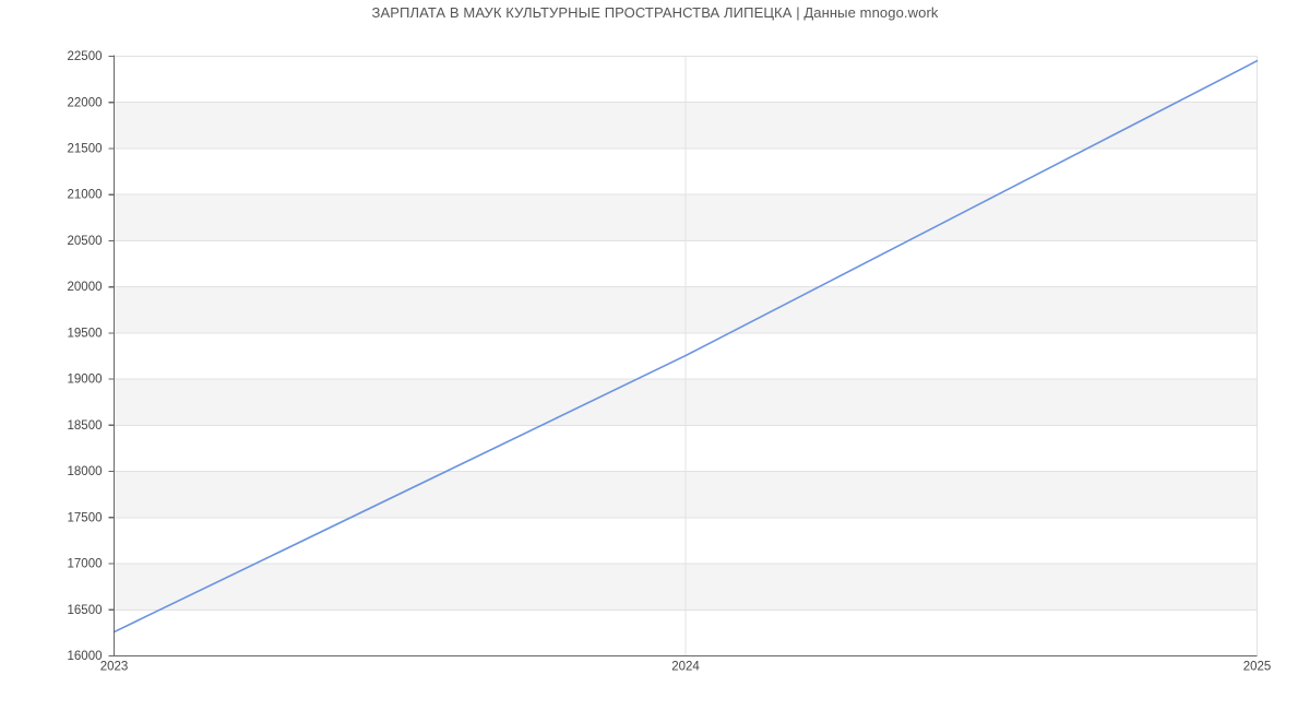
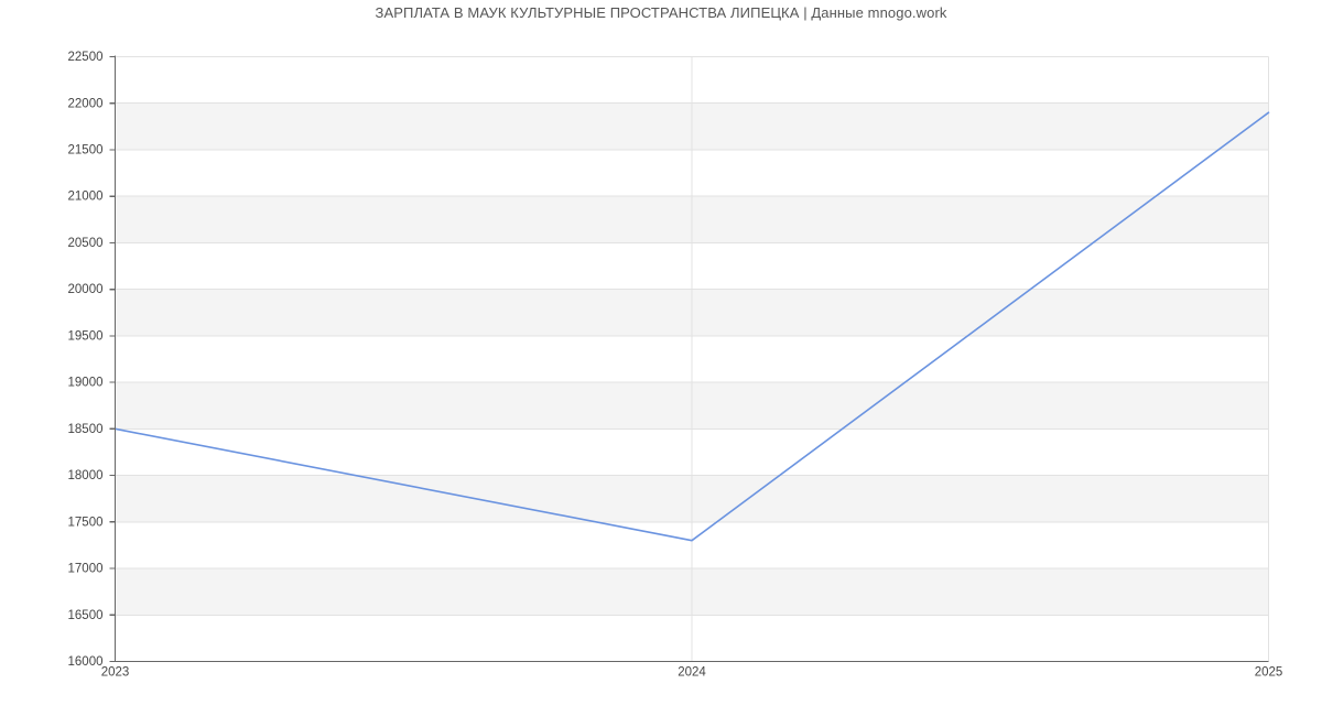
2023: 16300 -> 18500
2024: 19300 -> 17300
2025: 22400 -> 21900
